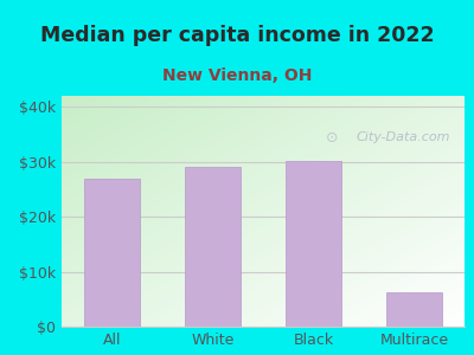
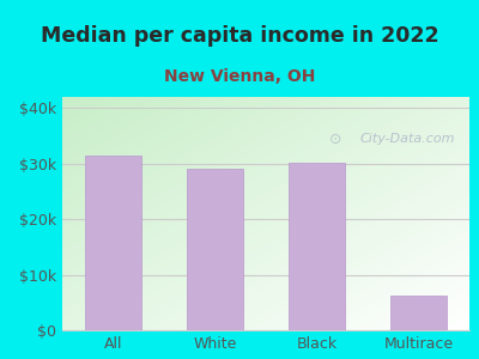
All: $27.0k -> $31.5k
